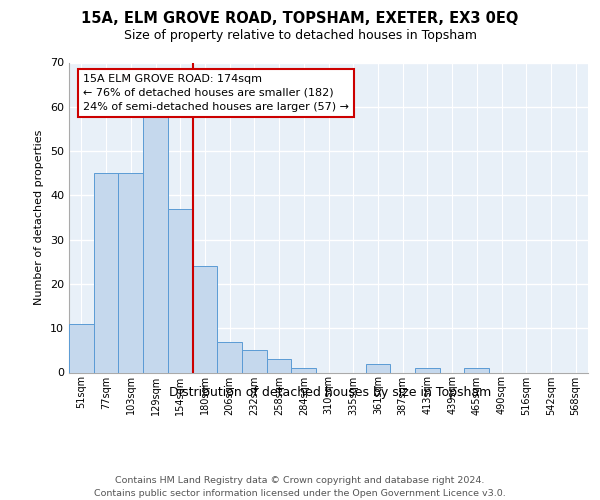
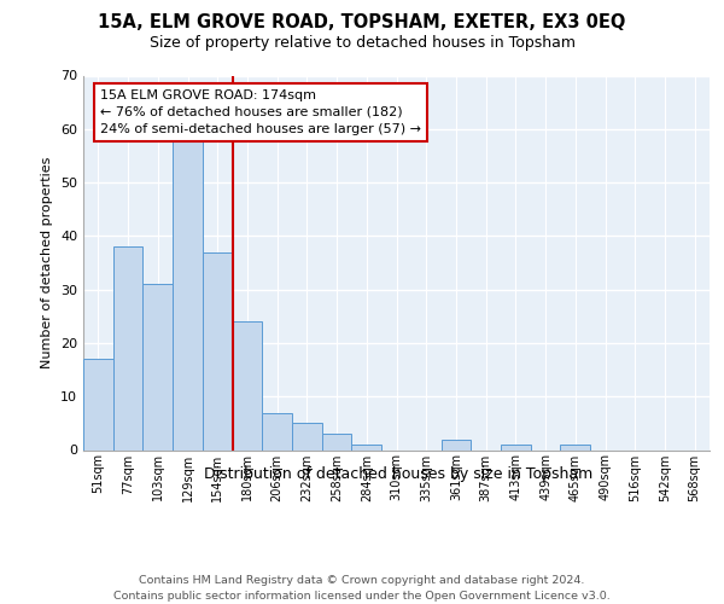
51sqm: 11 -> 17
77sqm: 45 -> 38
103sqm: 45 -> 31
